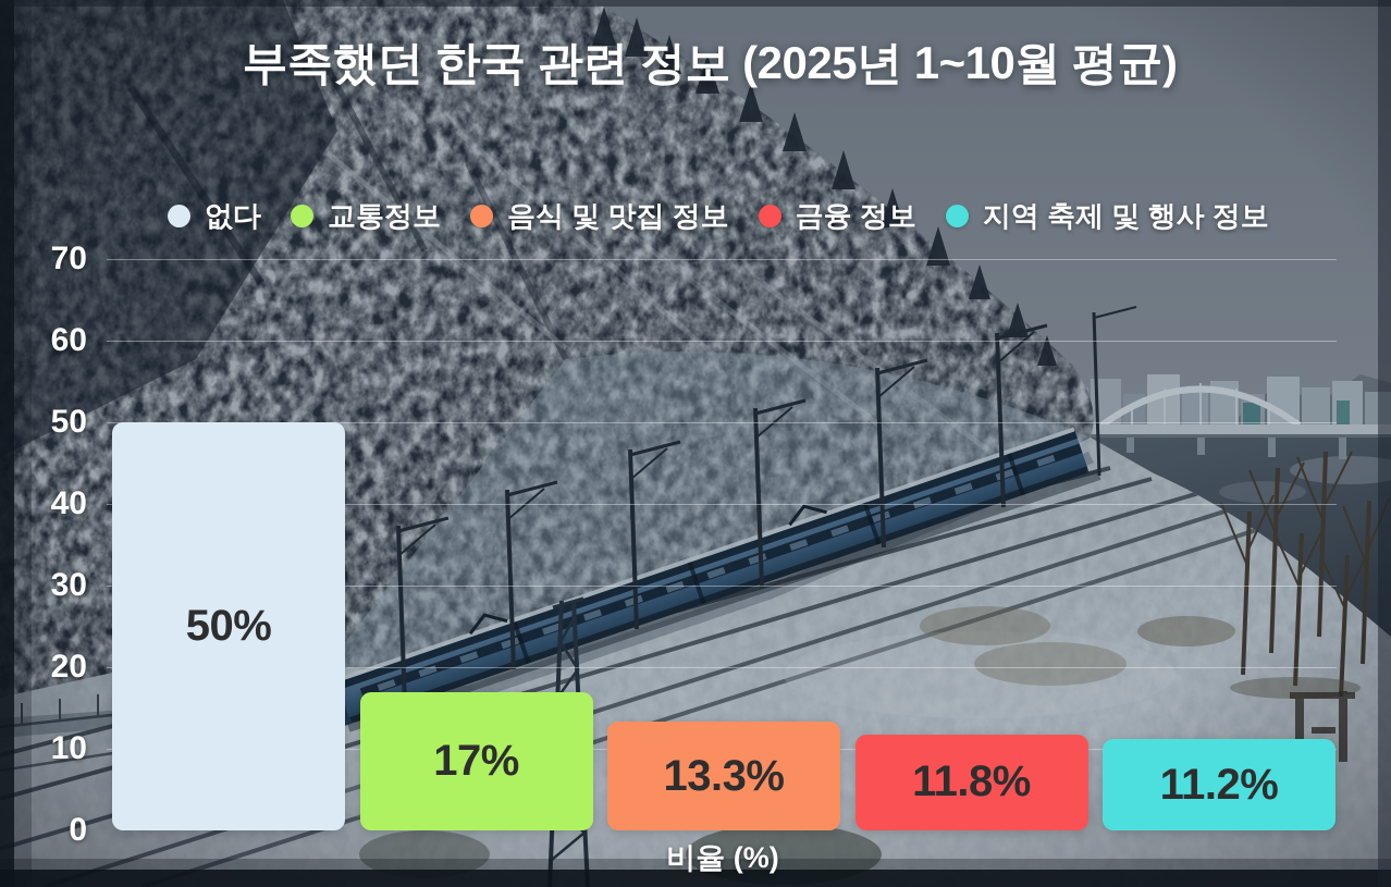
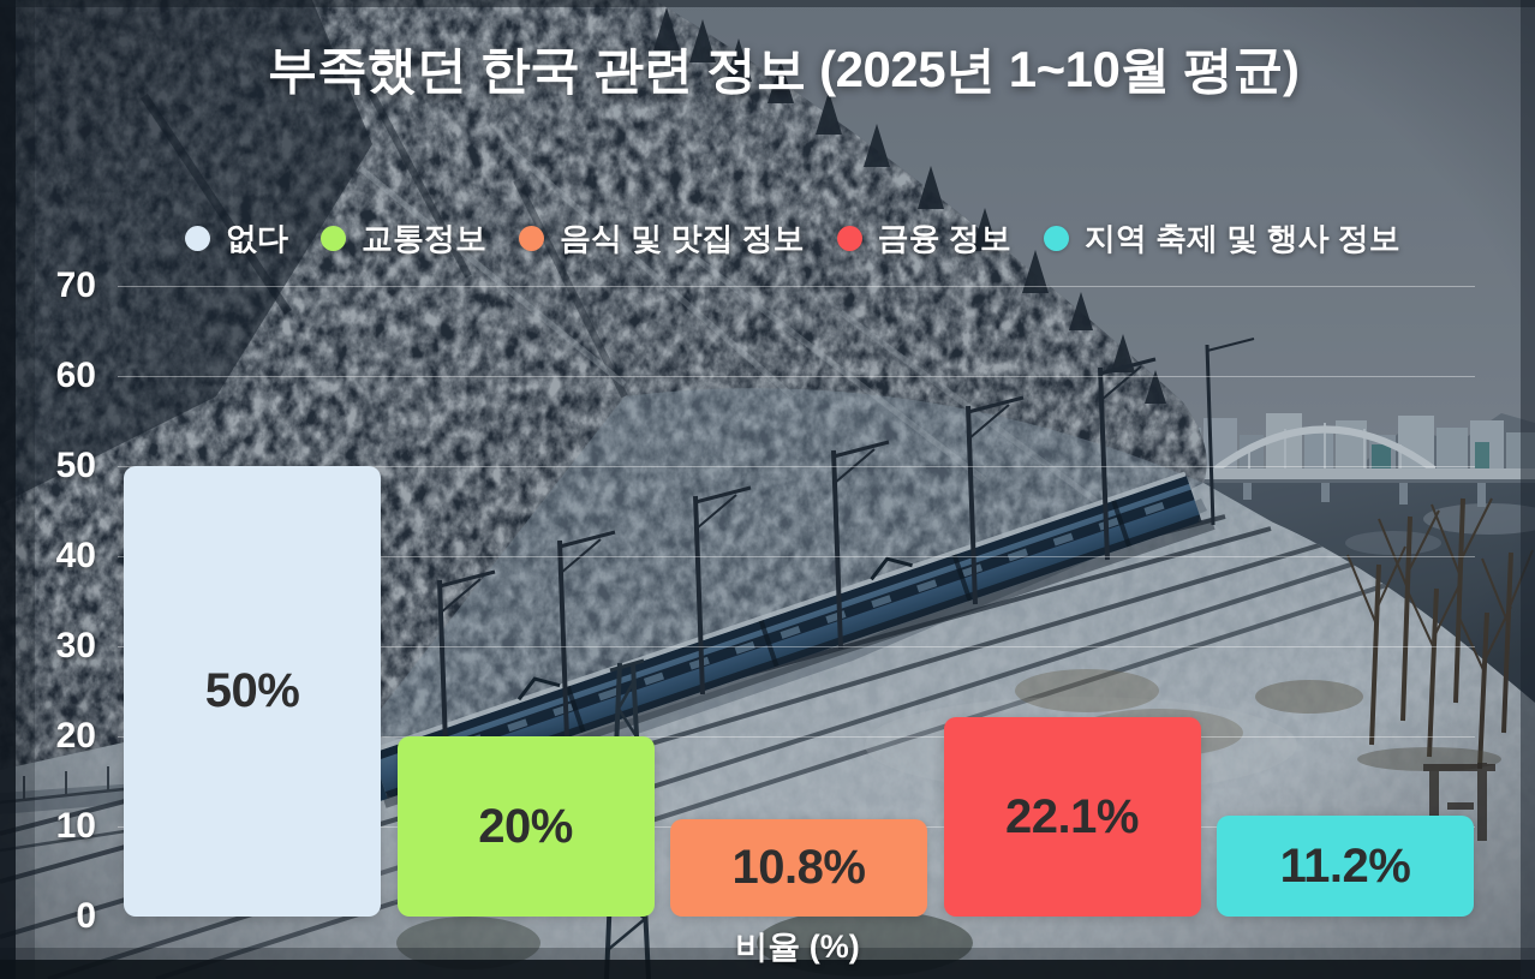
교통정보: 17% -> 20%
음식 및 맛집 정보: 13.3% -> 10.8%
금융 정보: 11.8% -> 22.1%
